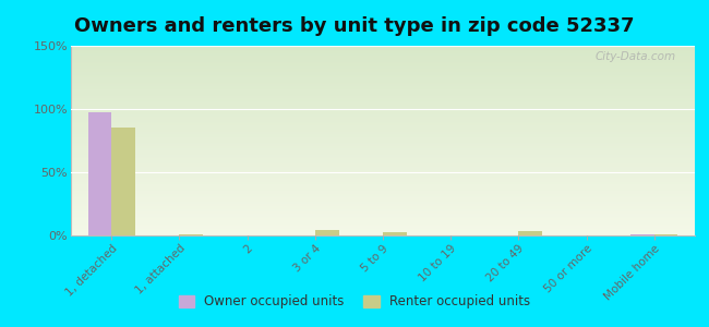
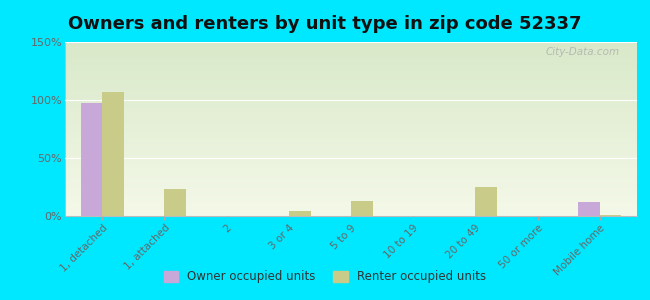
Renter occupied units/1, detached: 85% -> 107%
Renter occupied units/1, attached: 1% -> 23%
Renter occupied units/5 to 9: 2% -> 13%
Renter occupied units/20 to 49: 4% -> 25%
Owner occupied units/Mobile home: 1% -> 12%
